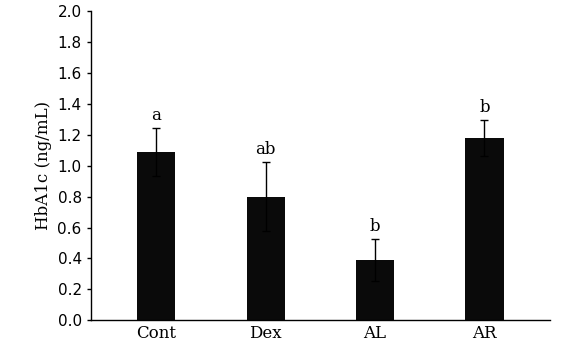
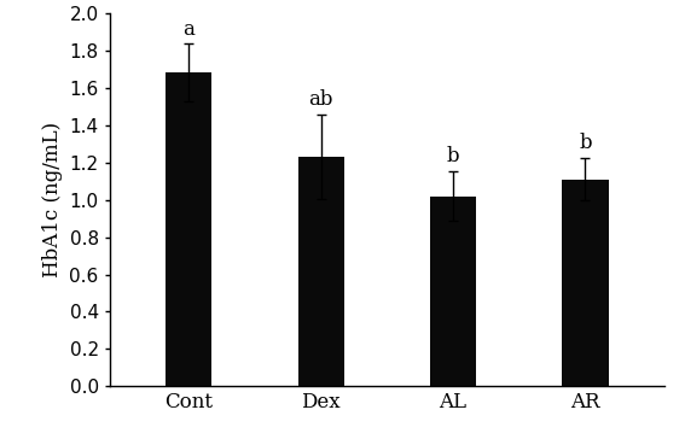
Cont: 1.09 -> 1.68
Dex: 0.80 -> 1.23
AL: 0.39 -> 1.02
AR: 1.18 -> 1.11
